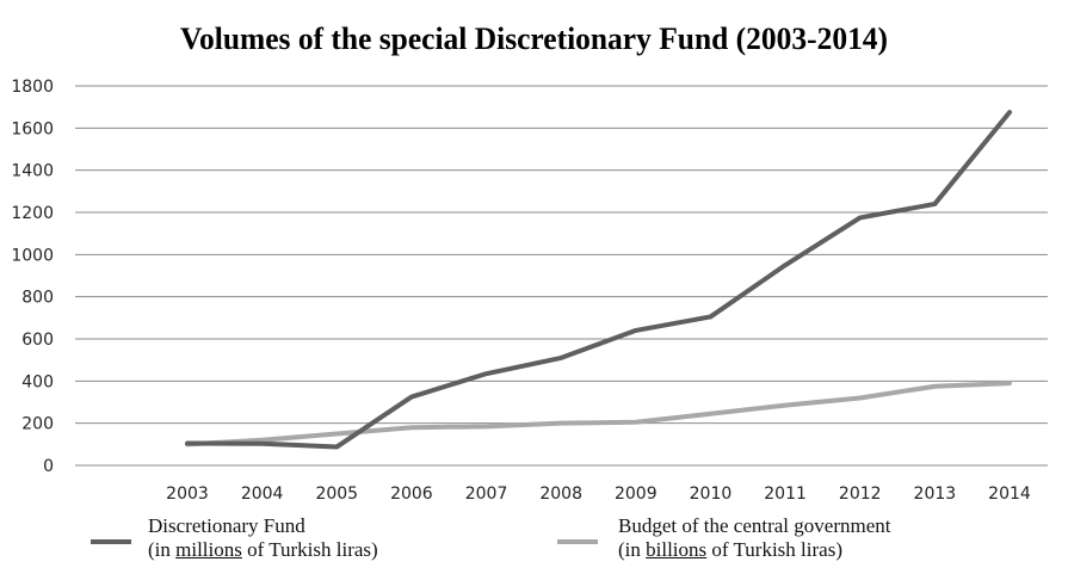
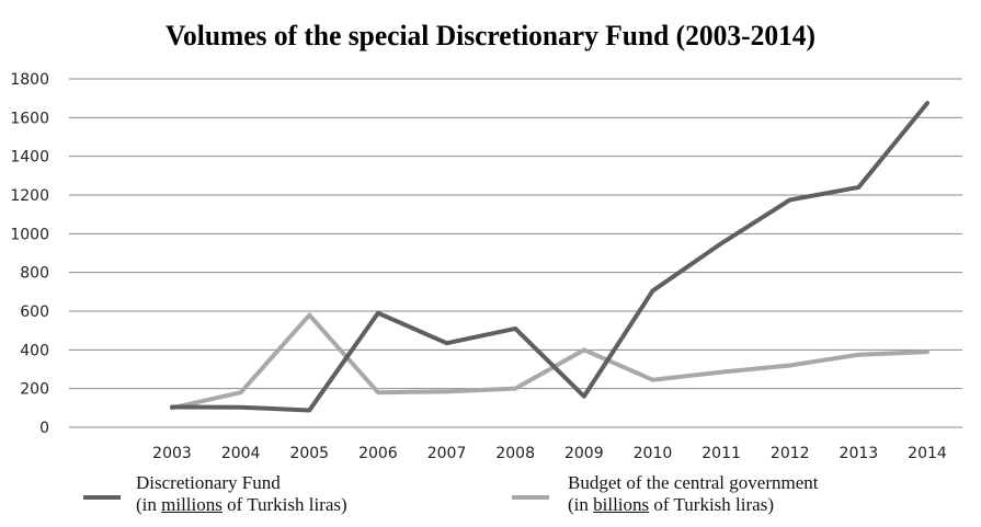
Budget of the central government/2004: 120 -> 180
Budget of the central government/2005: 150 -> 580
Discretionary Fund/2006: 320 -> 590
Discretionary Fund/2009: 640 -> 160
Budget of the central government/2009: 200 -> 400
